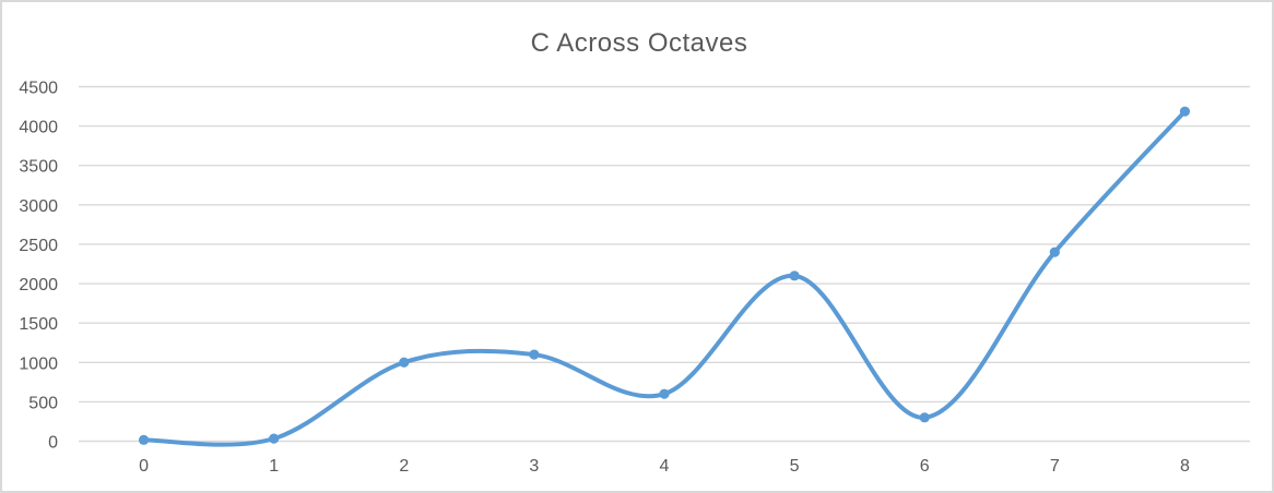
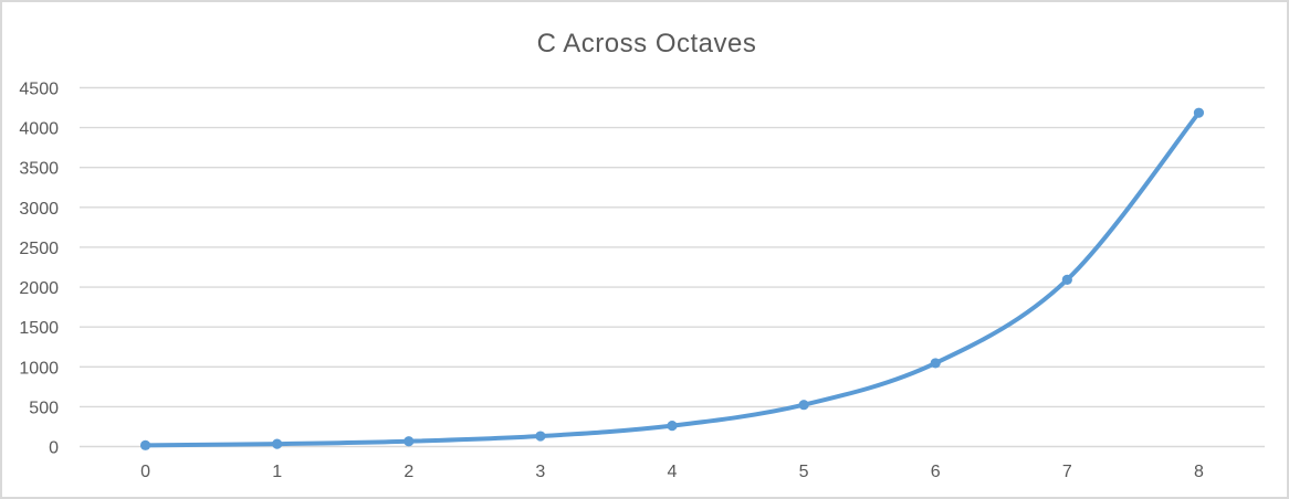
2: 1000 -> 100
3: 1100 -> 100
4: 600 -> 300
5: 2100 -> 500
6: 300 -> 1000
7: 2400 -> 2100
